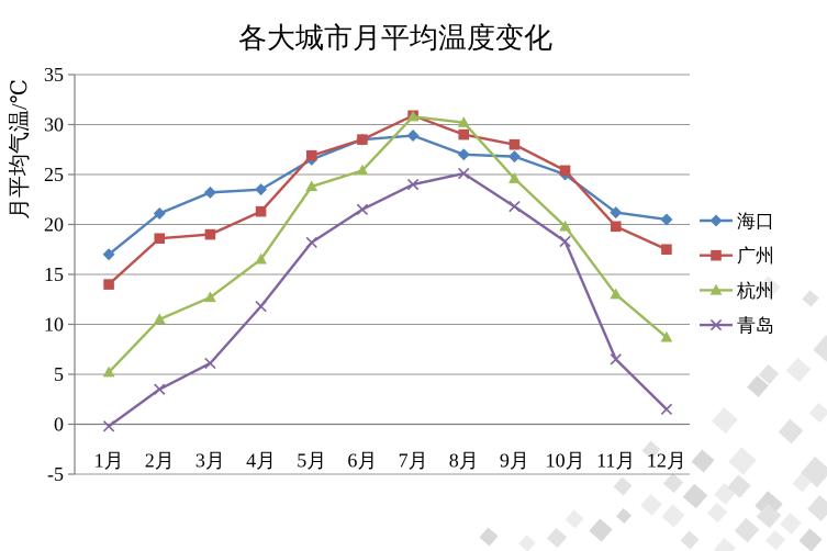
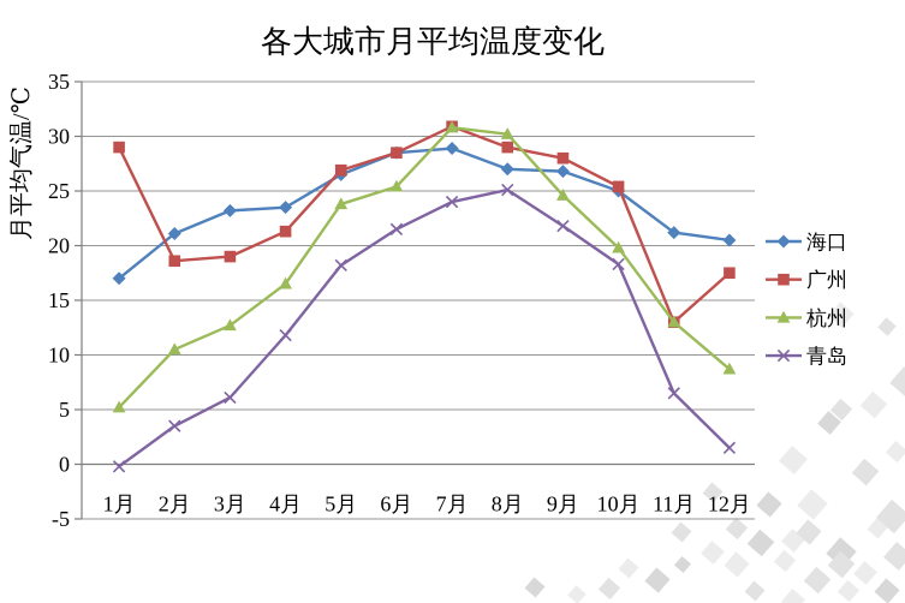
广州/1月: 14 -> 29
广州/11月: 20 -> 13
